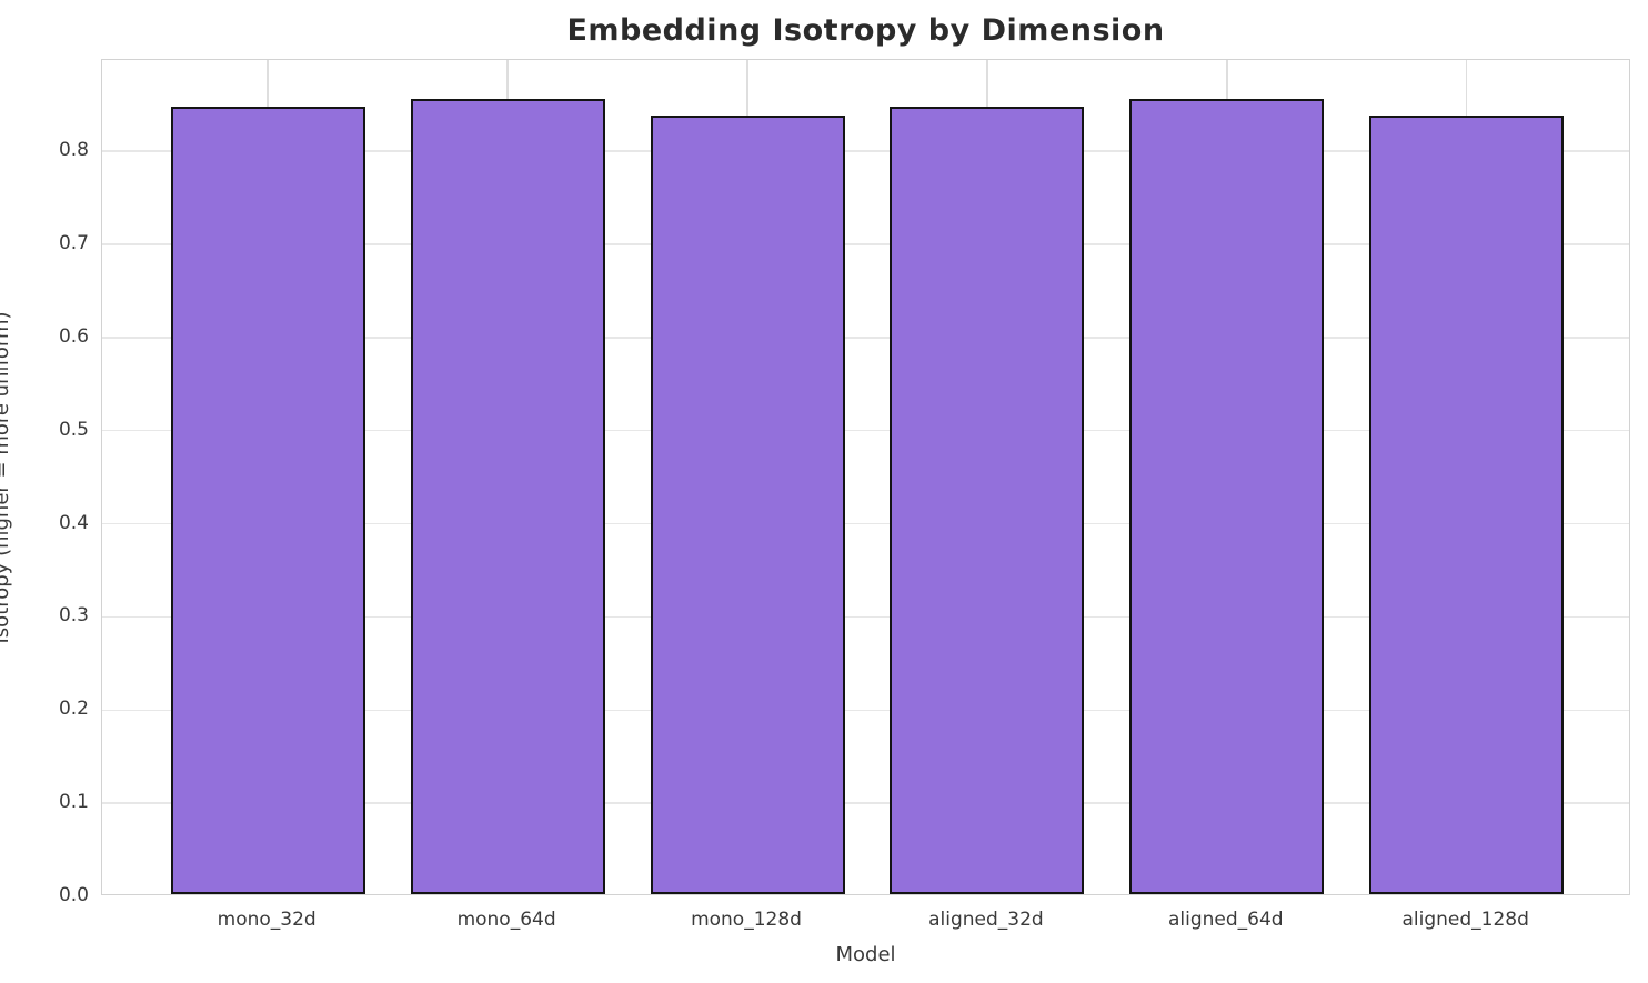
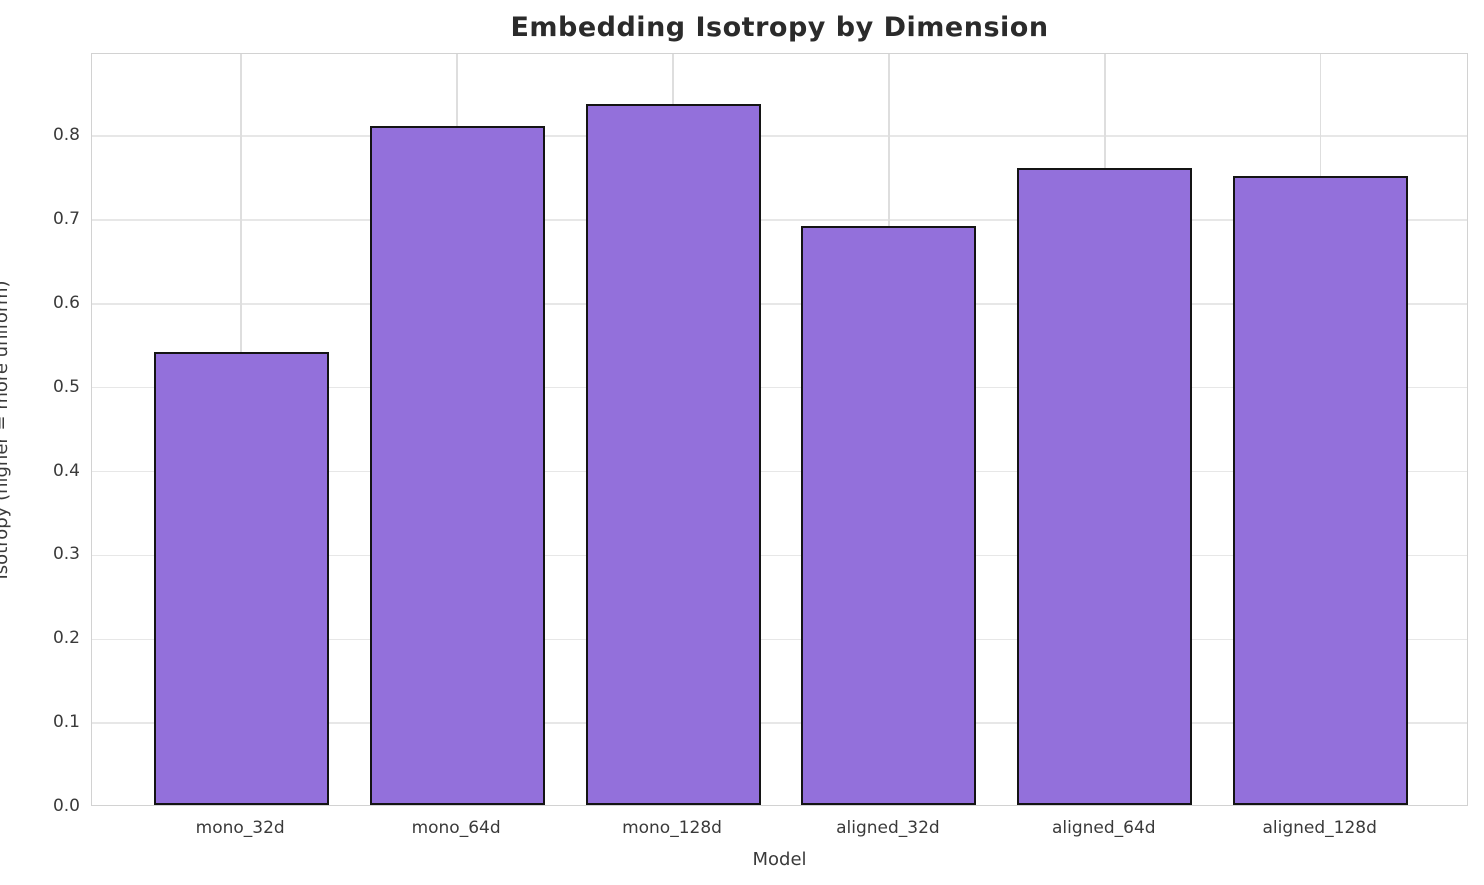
mono_32d: 0.84 -> 0.54
mono_64d: 0.85 -> 0.81
aligned_32d: 0.84 -> 0.69
aligned_64d: 0.85 -> 0.76
aligned_128d: 0.84 -> 0.75
